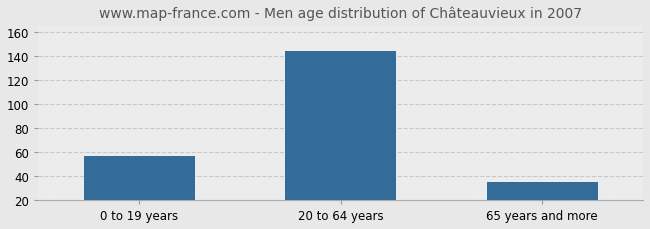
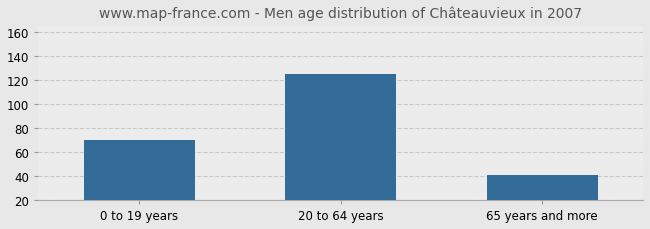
0 to 19 years: 57 -> 70
20 to 64 years: 144 -> 125
65 years and more: 35 -> 41
